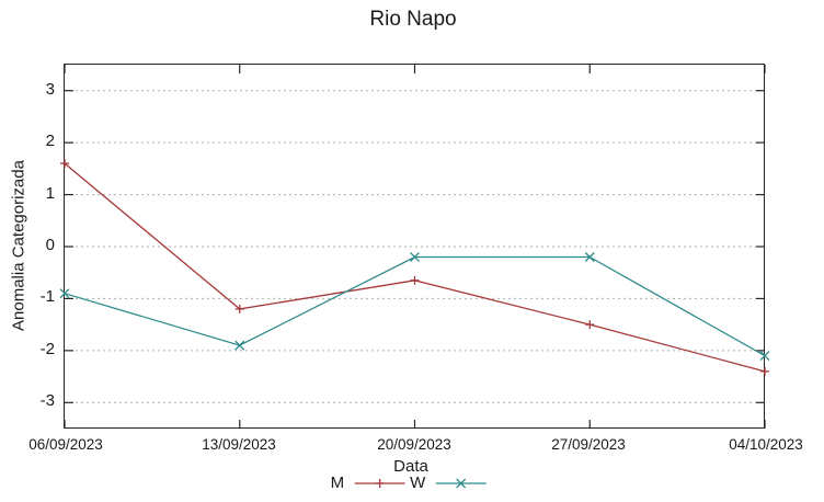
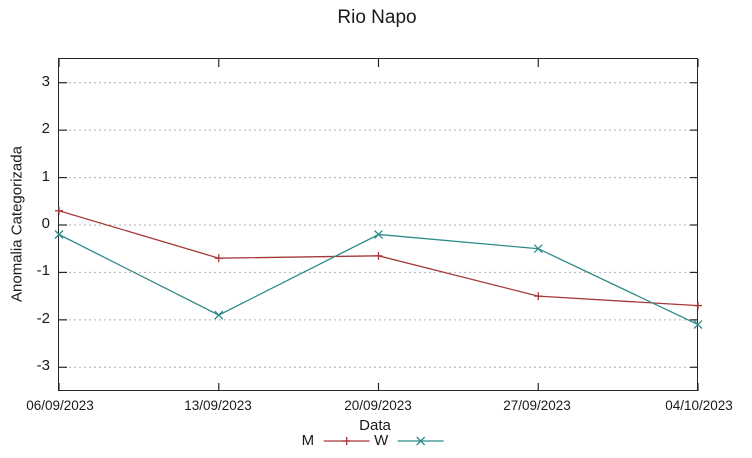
M/06/09/2023: 1.6 -> 0.3
W/06/09/2023: -0.9 -> -0.2
M/13/09/2023: -1.2 -> -0.7
W/27/09/2023: -0.2 -> -0.5
M/04/10/2023: -2.4 -> -1.7
